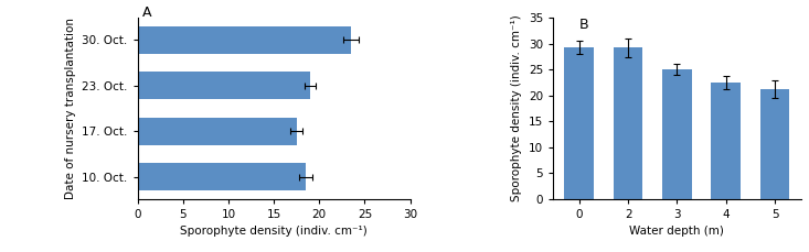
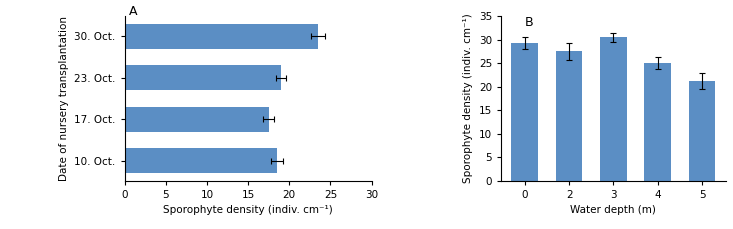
2: 29.2 -> 27.5
3: 25.0 -> 30.5
4: 22.5 -> 25.0
